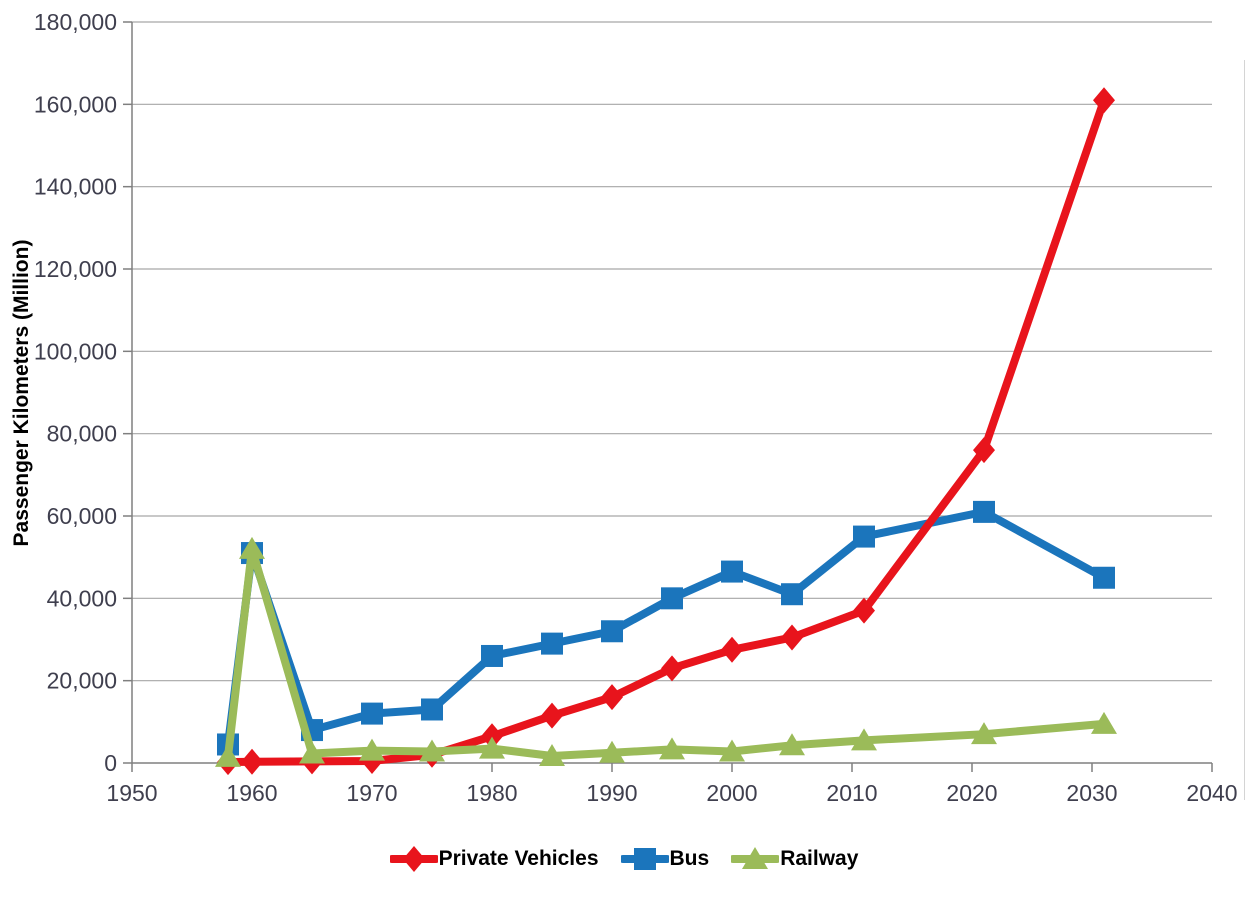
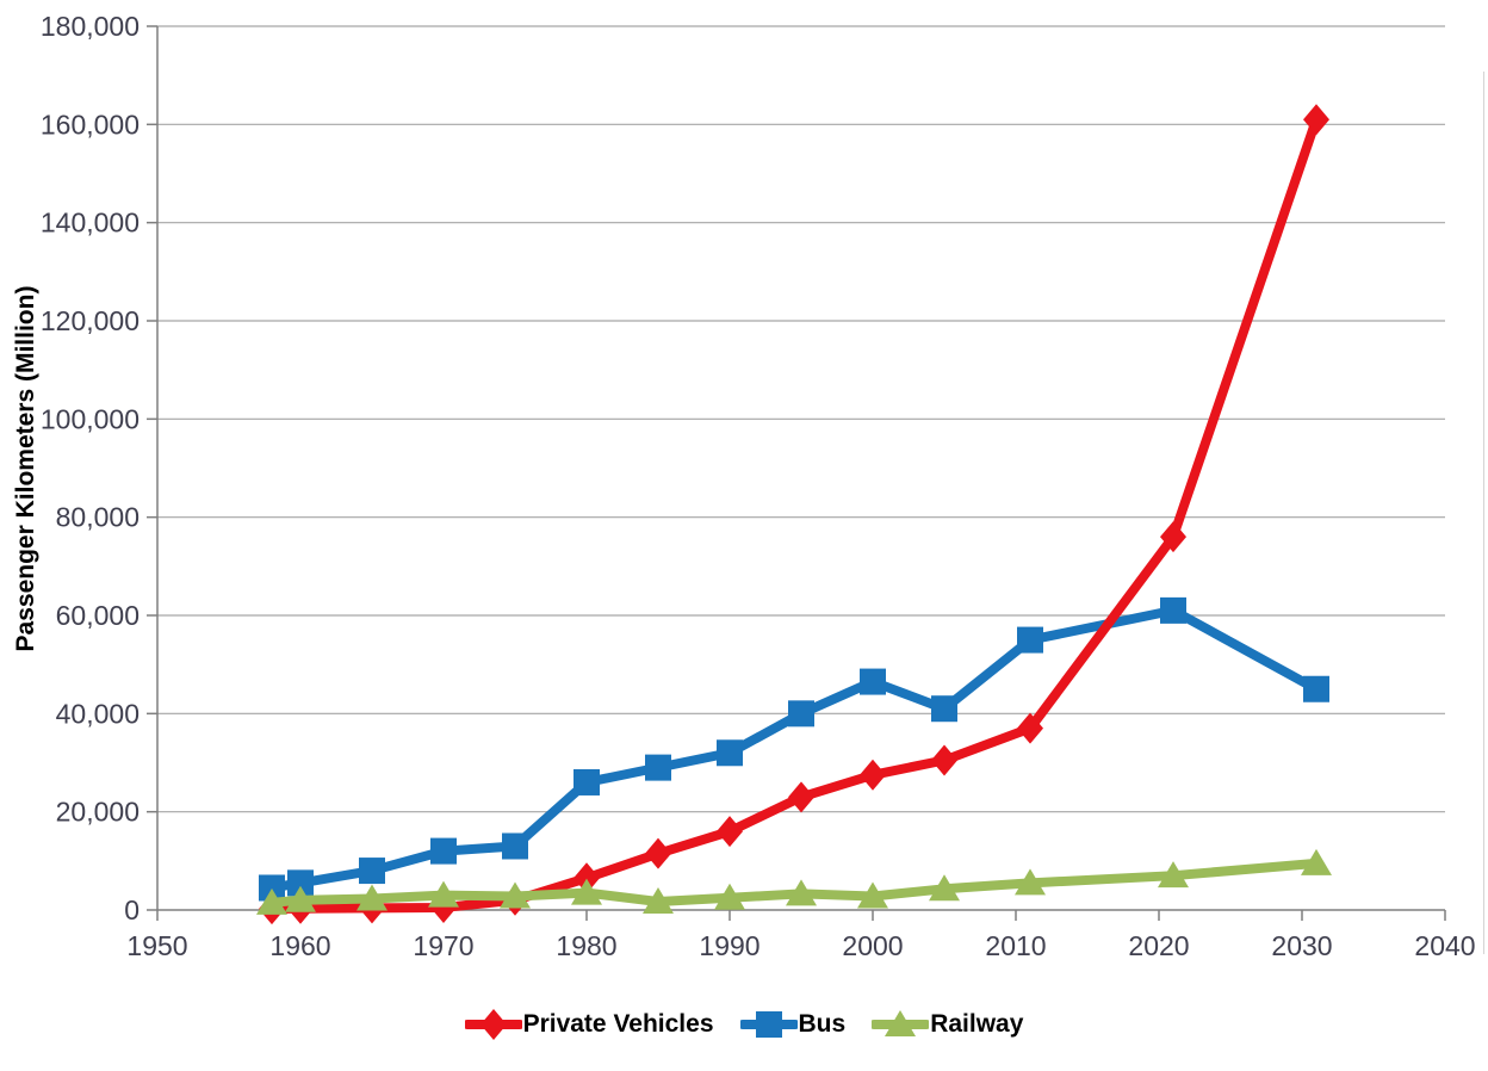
Bus/1960: 51000 -> 6000
Railway/1960: 52000 -> 2000
